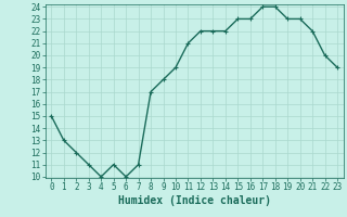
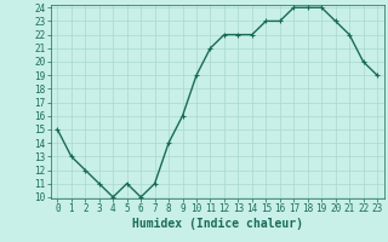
8: 17 -> 14
9: 18 -> 16
19: 23 -> 24
